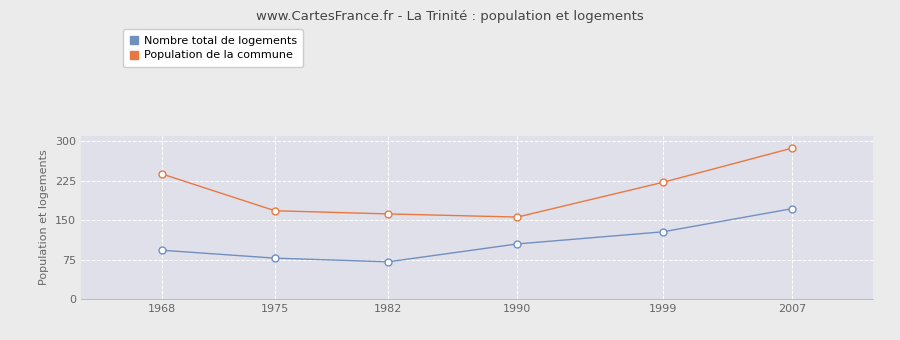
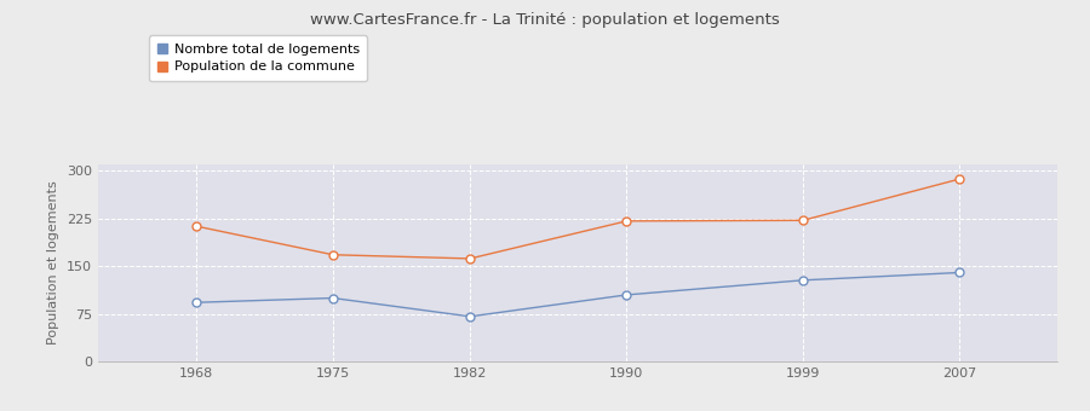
Population de la commune/1968: 238 -> 213
Nombre total de logements/1975: 78 -> 100
Population de la commune/1990: 156 -> 221
Nombre total de logements/2007: 172 -> 140
